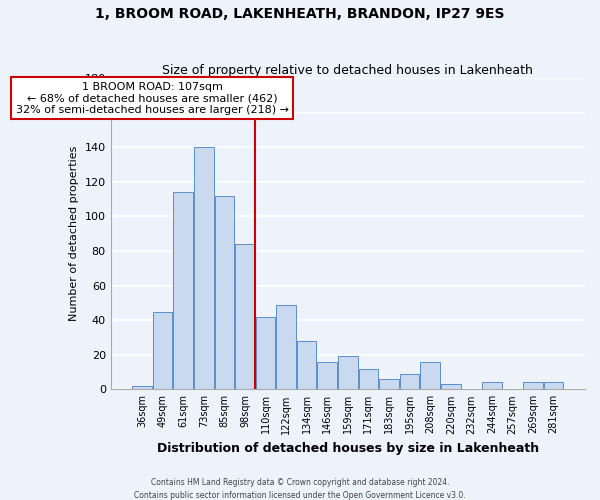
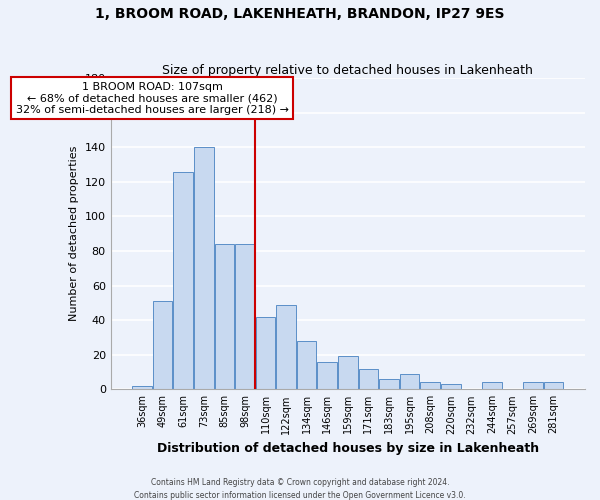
49sqm: 45 -> 51
61sqm: 114 -> 126
85sqm: 112 -> 84
208sqm: 16 -> 4
